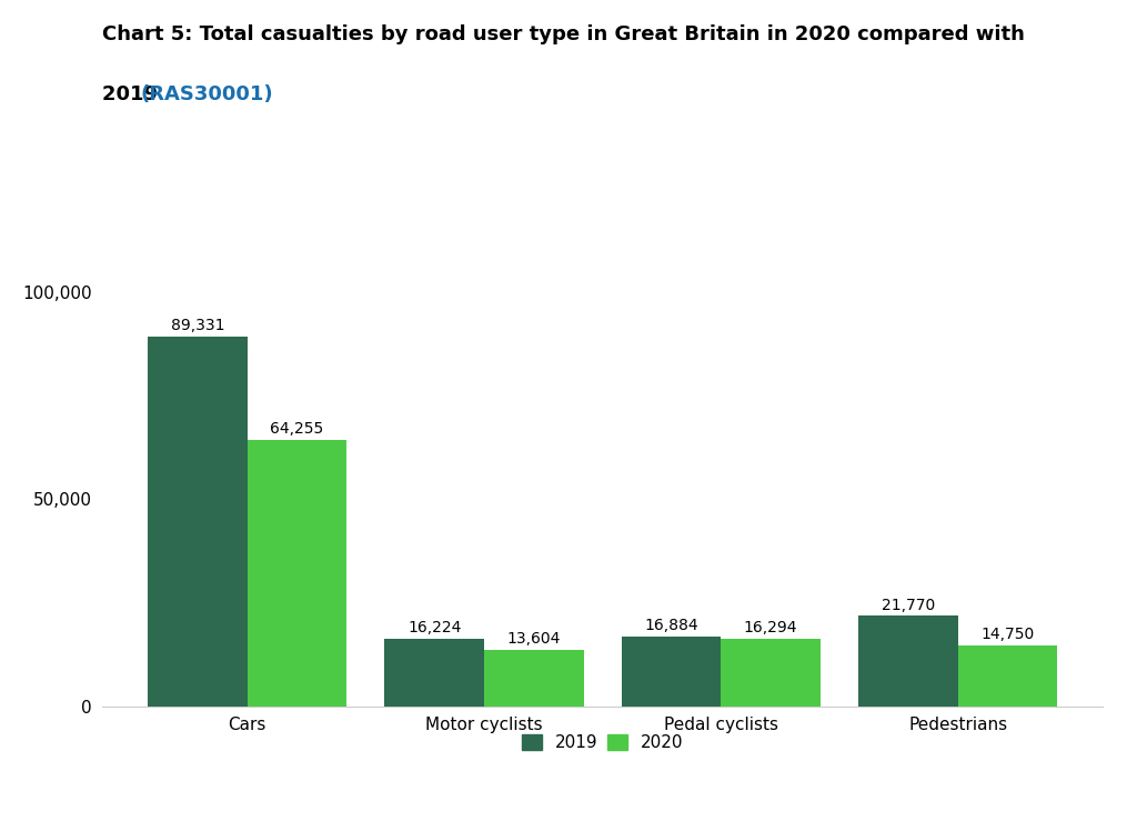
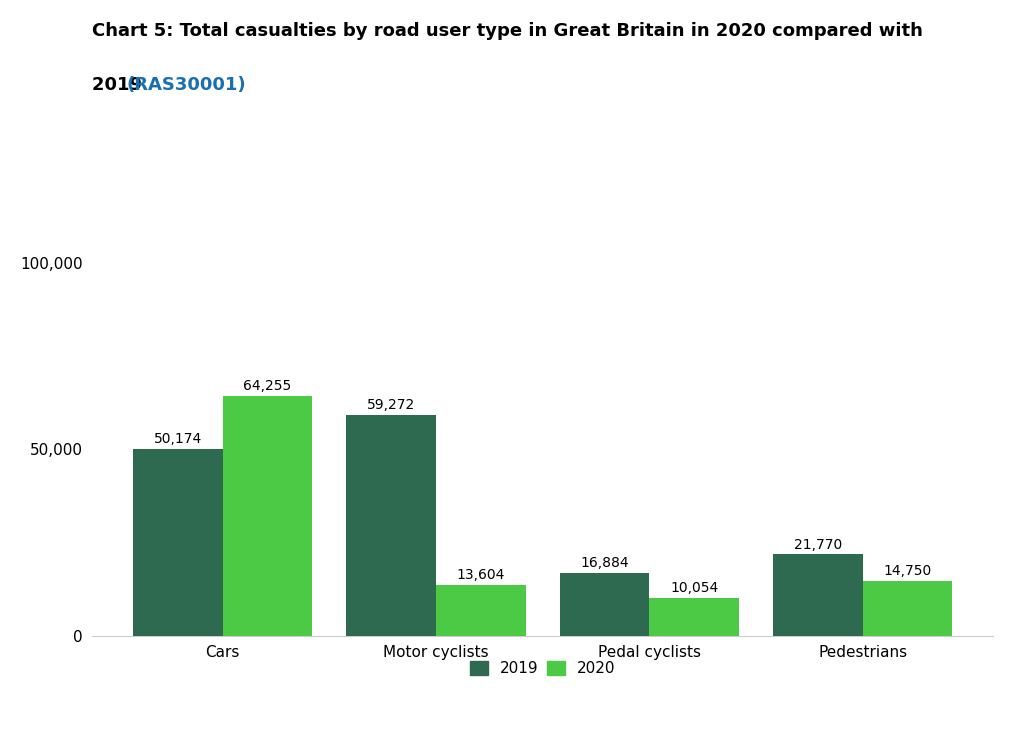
2019/Cars: 89,331 -> 50,174
2019/Motor cyclists: 16,224 -> 59,272
2020/Pedal cyclists: 16,294 -> 10,054
